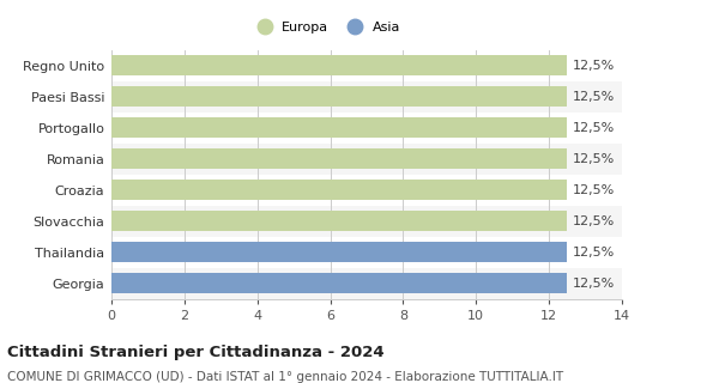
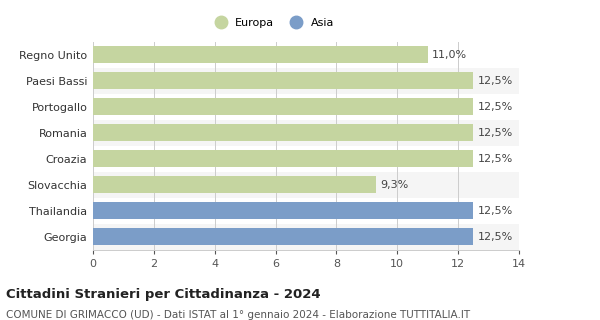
Regno Unito: 12,5% -> 11,0%
Slovacchia: 12,5% -> 9,3%
